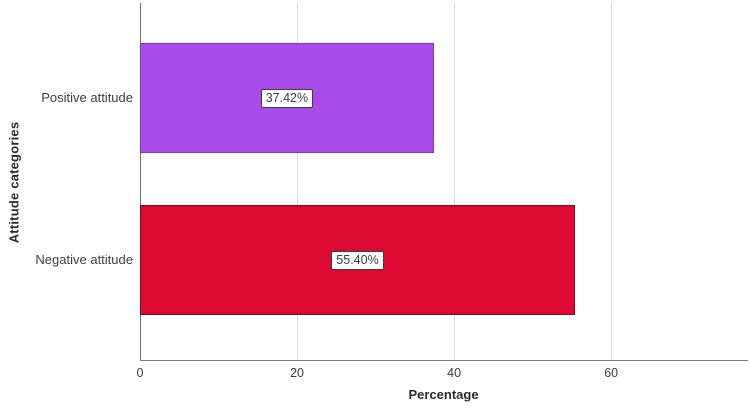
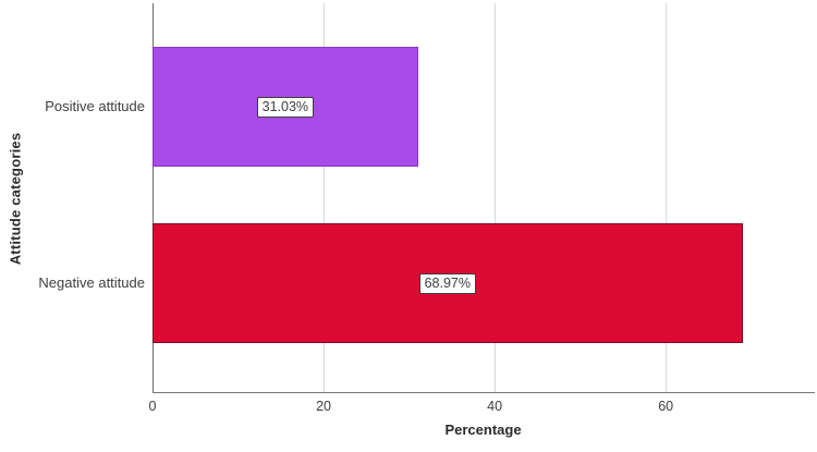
Positive attitude: 37.42% -> 31.03%
Negative attitude: 55.40% -> 68.97%
